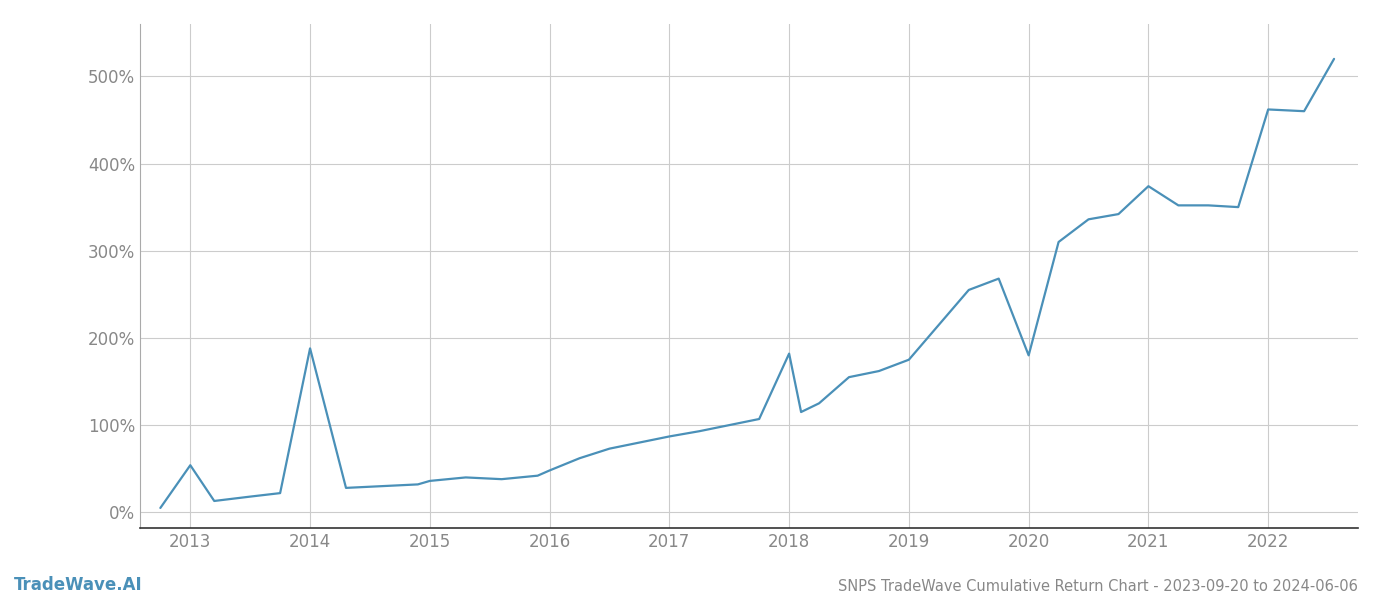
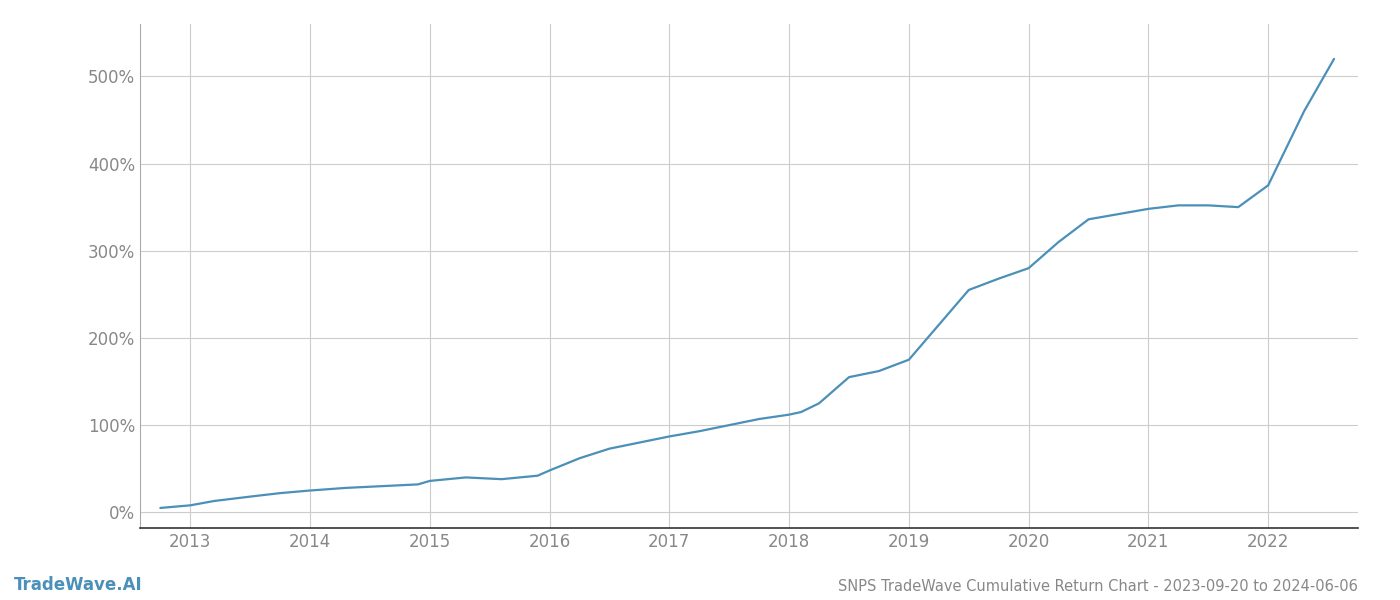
2013: 54% -> 8%
2014: 188% -> 25%
2018: 182% -> 112%
2020: 180% -> 280%
2021: 374% -> 348%
2022: 462% -> 375%
